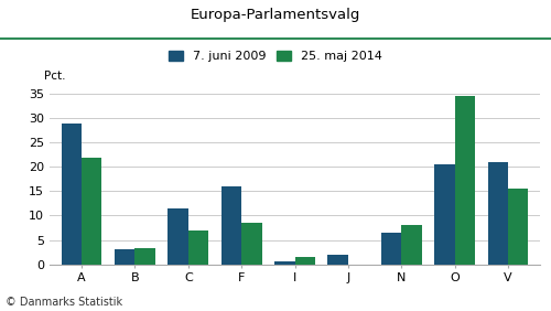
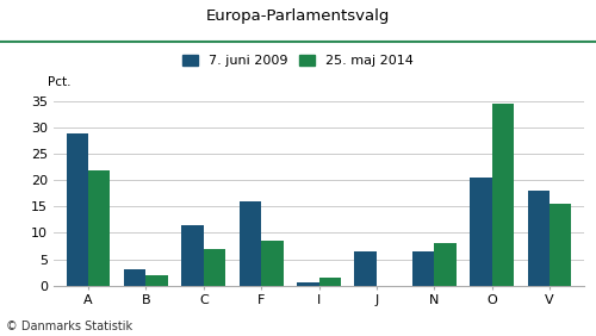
25. maj 2014/B: 3.3 -> 2.0
7. juni 2009/J: 2.0 -> 6.5
7. juni 2009/V: 21.0 -> 18.0
